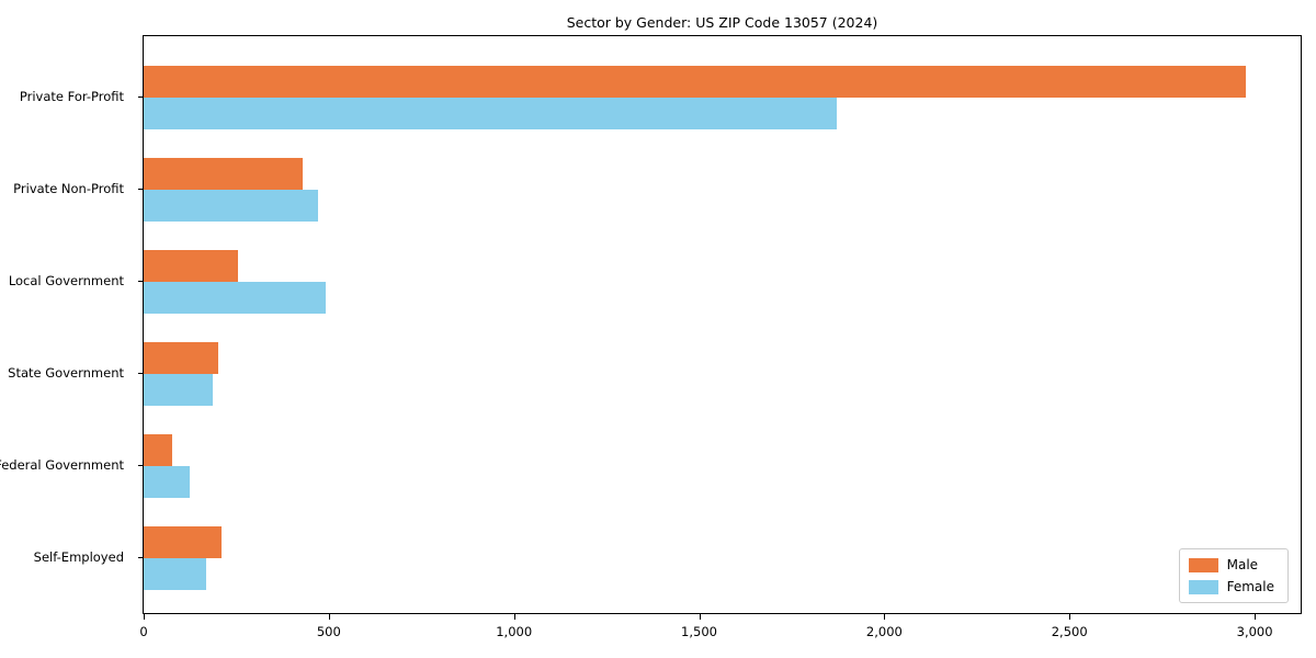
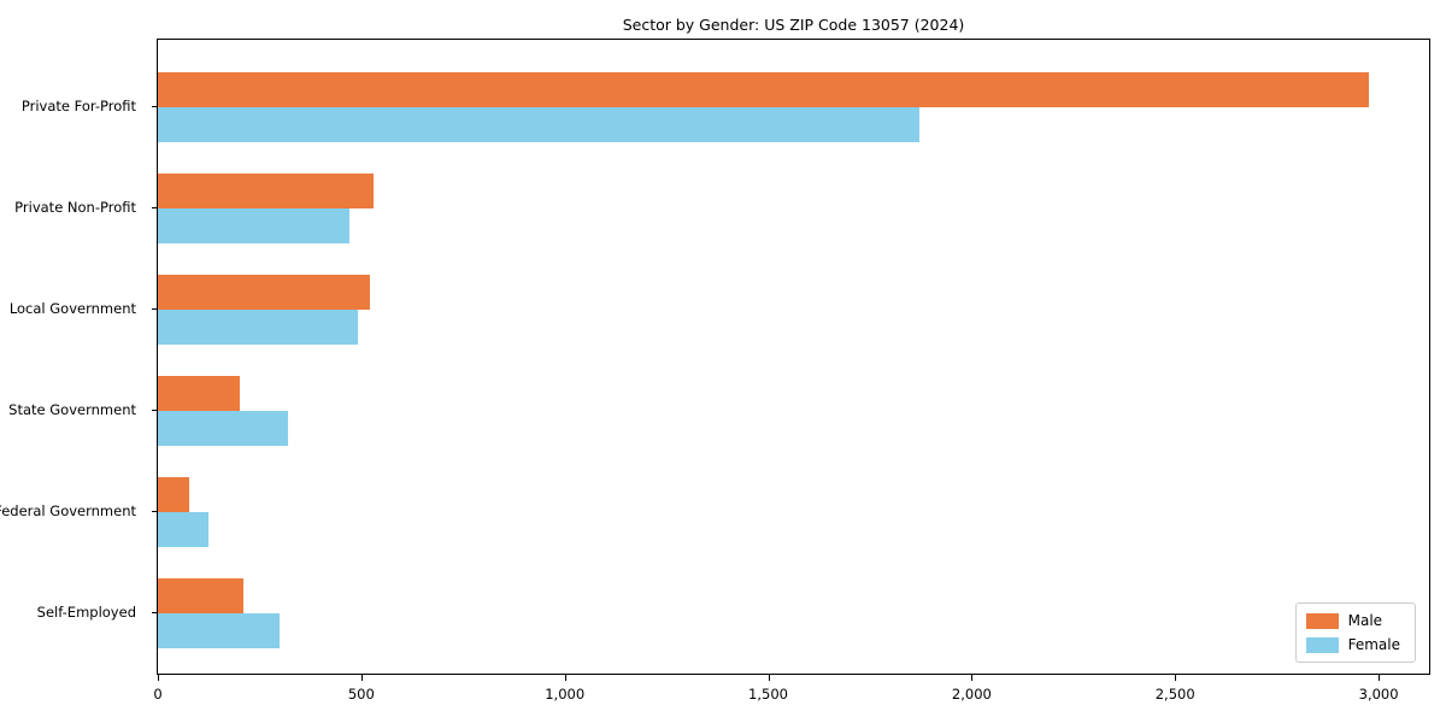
Male/Private Non-Profit: 430 -> 530
Male/Local Government: 260 -> 520
Female/State Government: 180 -> 320
Female/Self-Employed: 170 -> 300
